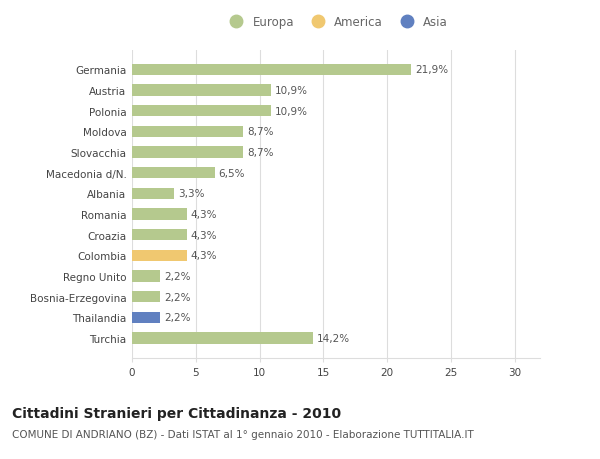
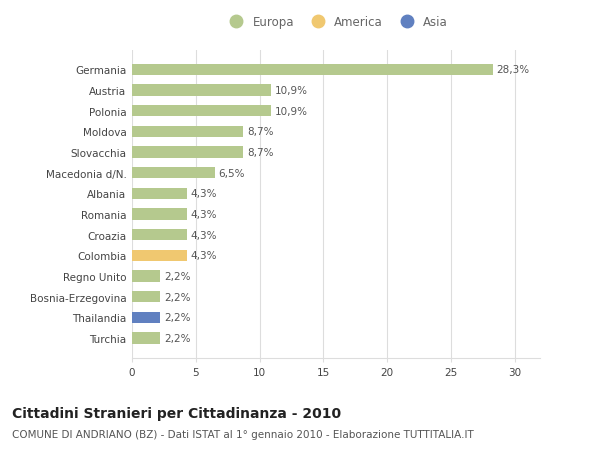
Germania: 21,9% -> 28,3%
Albania: 3,3% -> 4,3%
Turchia: 14,2% -> 2,2%
